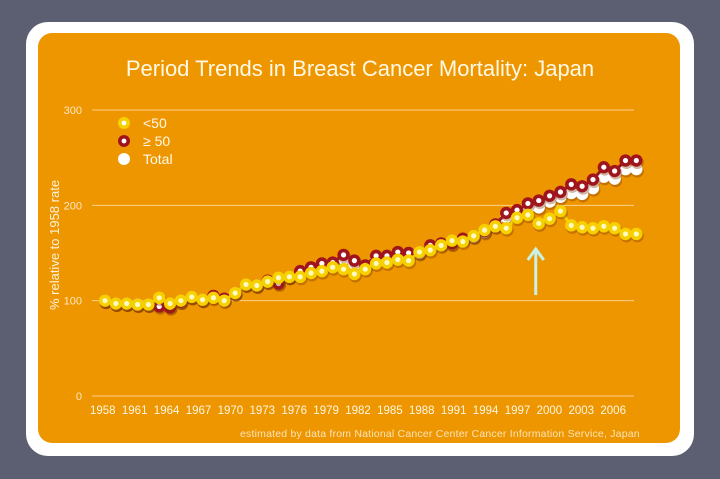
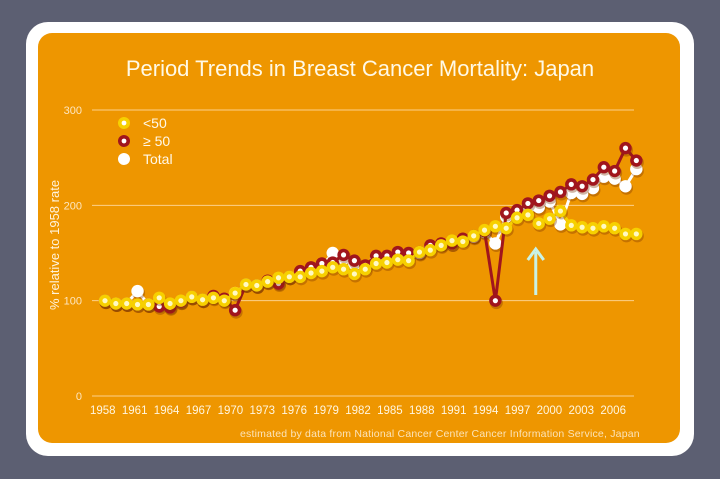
Total/1961: 100 -> 110
≥ 50/1970: 110 -> 90
Total/1979: 140 -> 150
≥ 50/1994: 180 -> 100
Total/1994: 180 -> 160
Total/2000: 210 -> 180
≥ 50/2006: 250 -> 260
Total/2006: 240 -> 220
